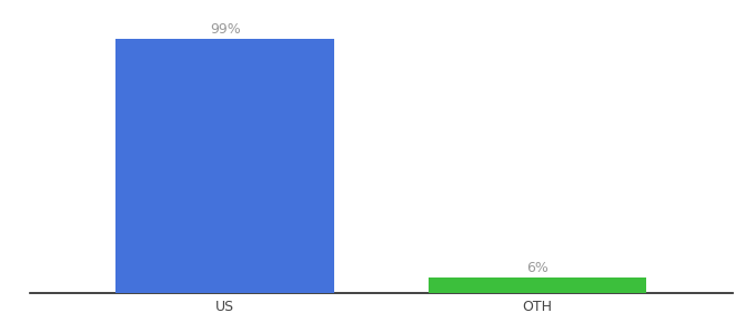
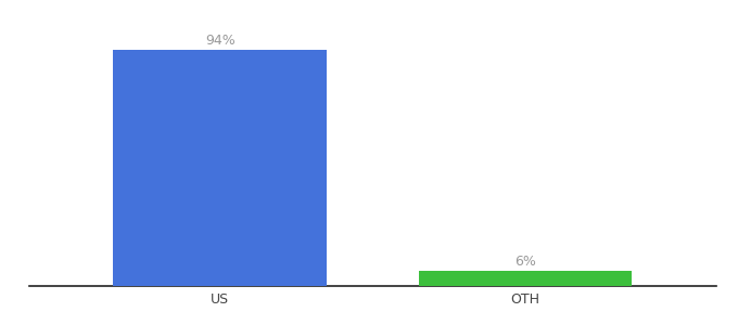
US: 99% -> 94%
